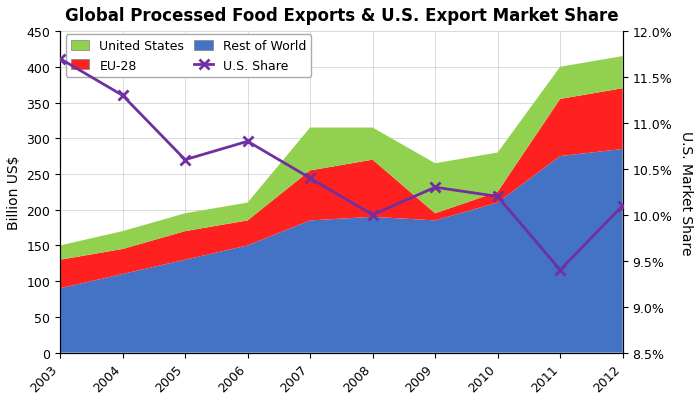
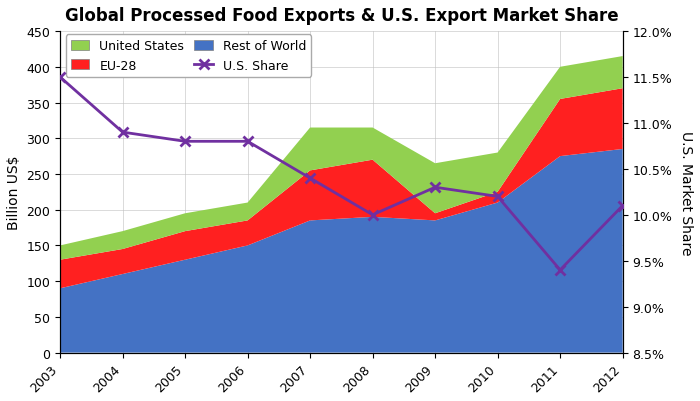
U.S. Share/2003: 11.7% -> 11.5%
U.S. Share/2004: 11.3% -> 10.9%
U.S. Share/2005: 10.6% -> 10.8%
